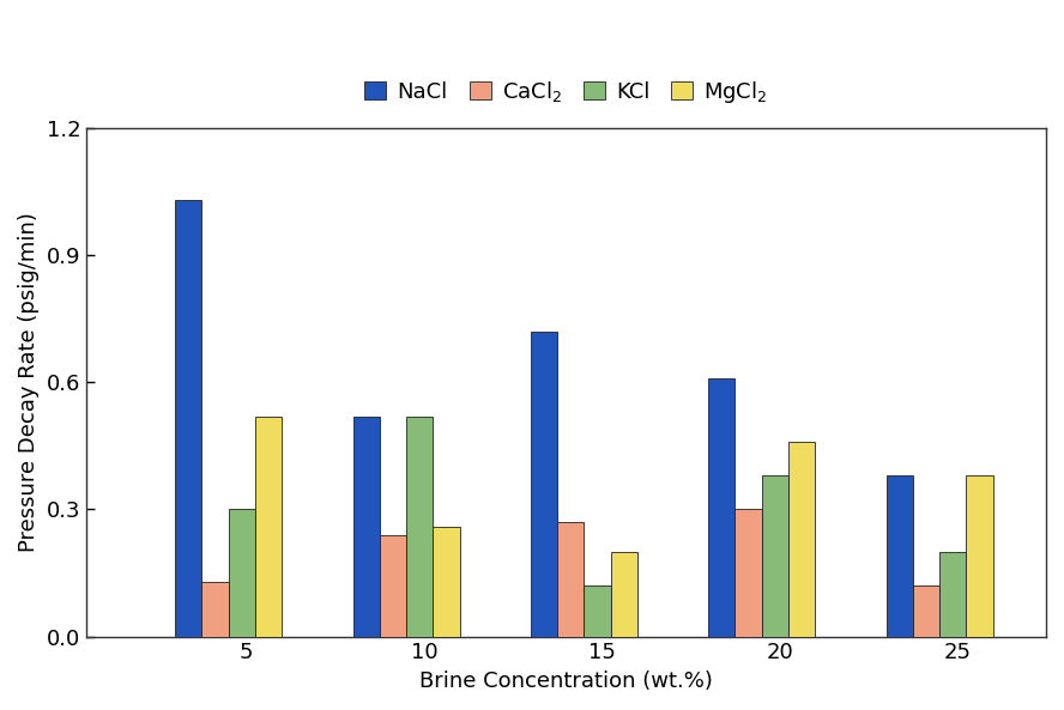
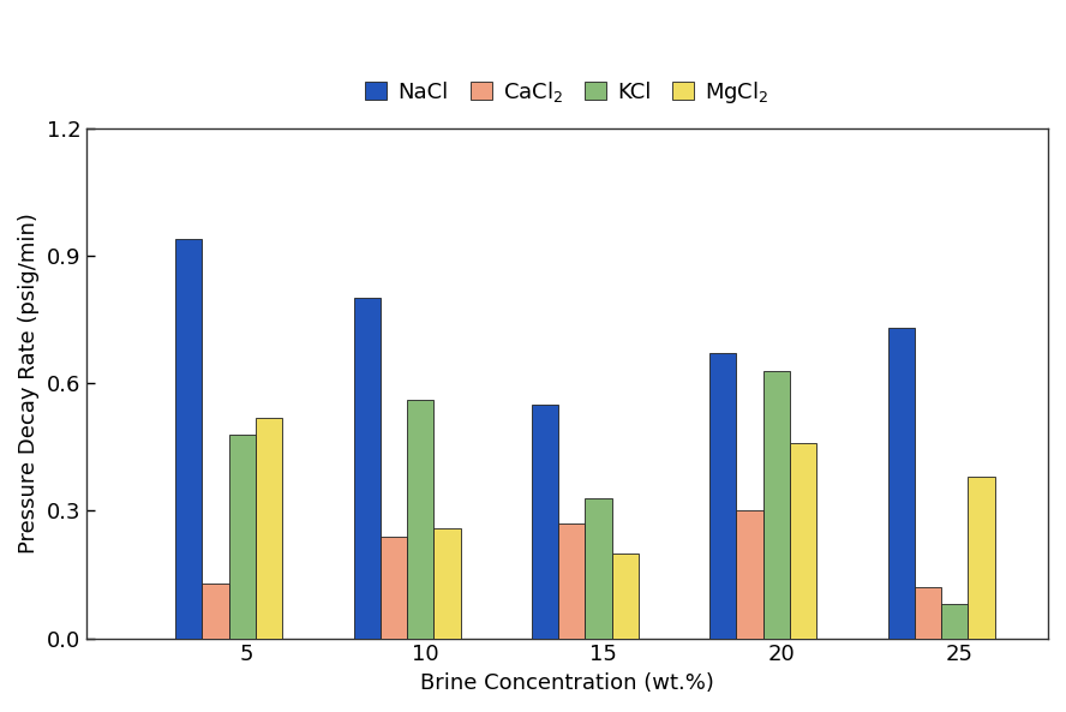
NaCl/5: 1.03 -> 0.94
KCl/5: 0.30 -> 0.48
NaCl/10: 0.52 -> 0.80
KCl/10: 0.52 -> 0.56
NaCl/15: 0.72 -> 0.55
KCl/15: 0.12 -> 0.33
NaCl/20: 0.61 -> 0.67
KCl/20: 0.38 -> 0.63
NaCl/25: 0.38 -> 0.73
KCl/25: 0.20 -> 0.08
